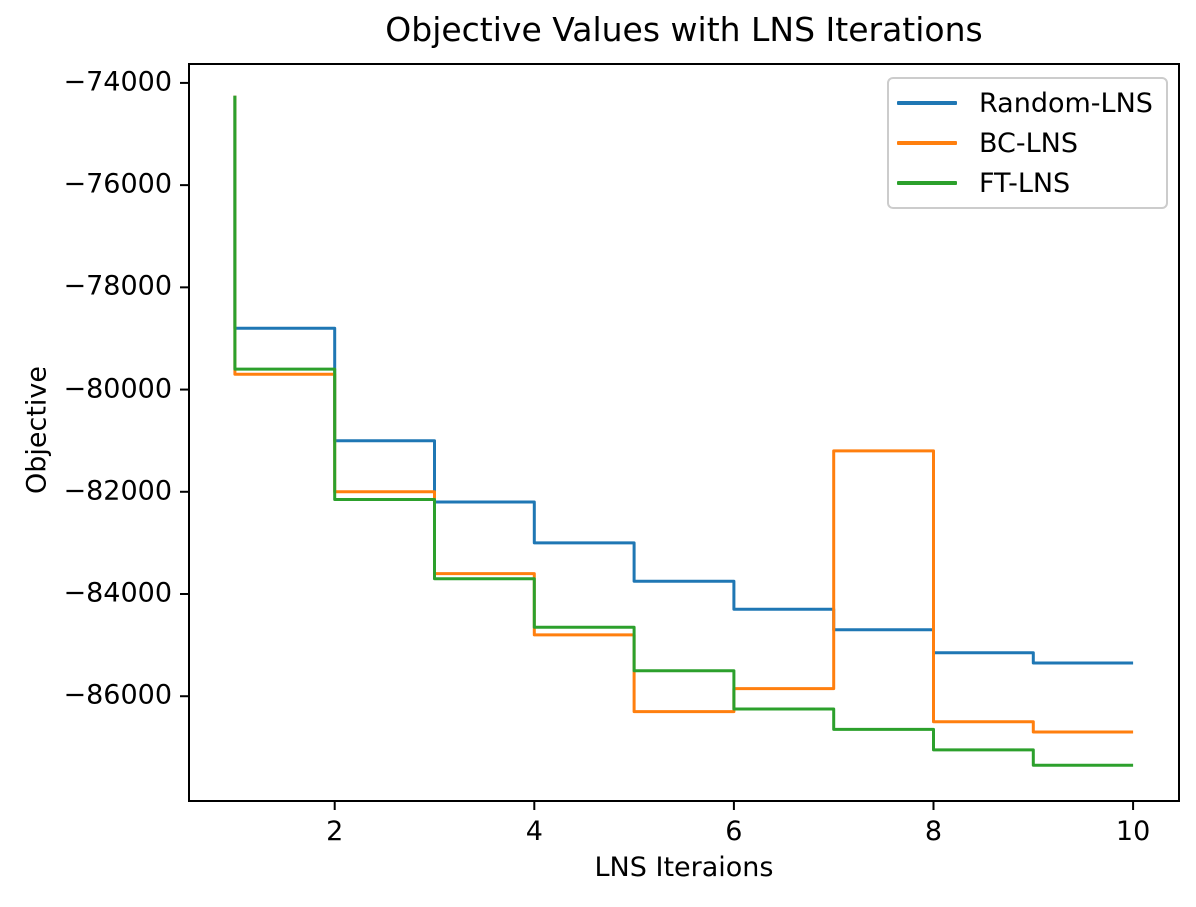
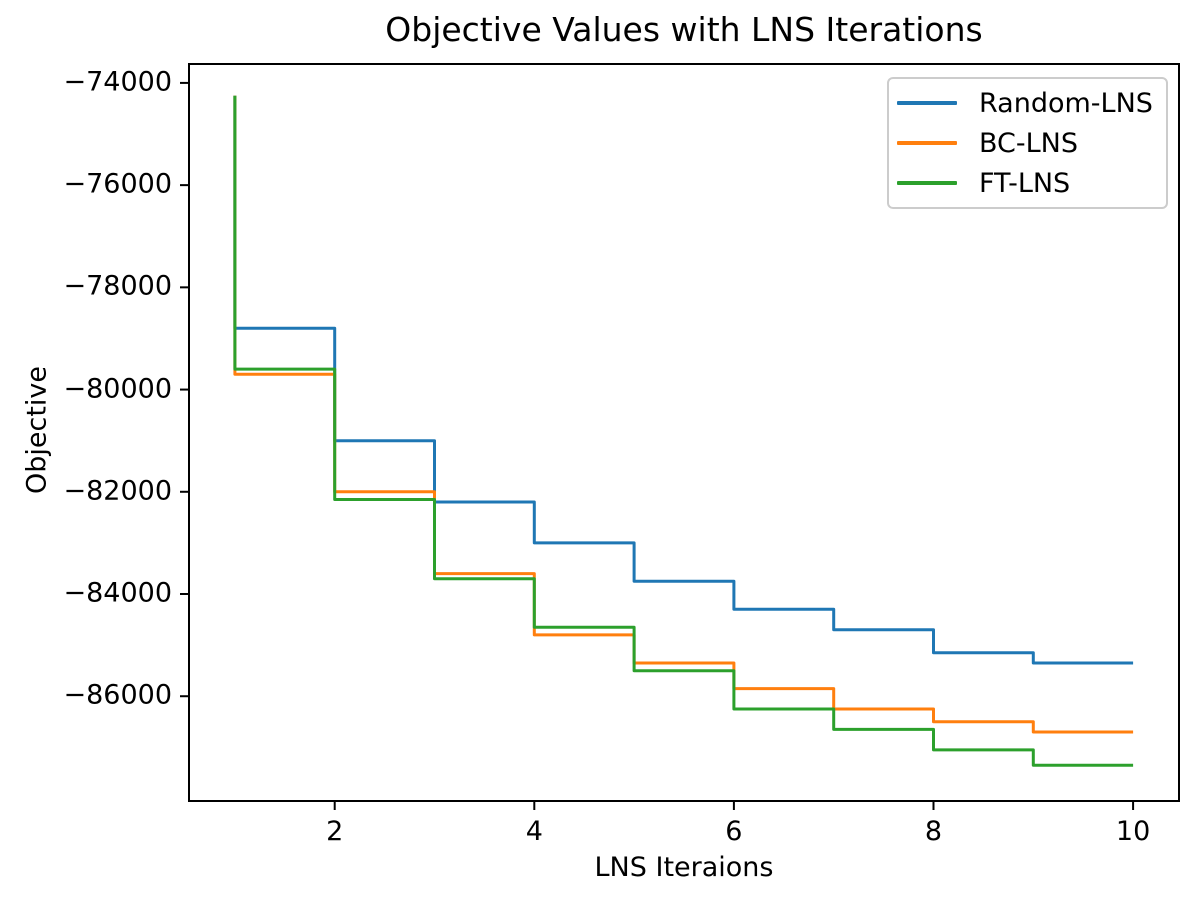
BC-LNS/6: -86300 -> -85400
BC-LNS/8: -81200 -> -86200
